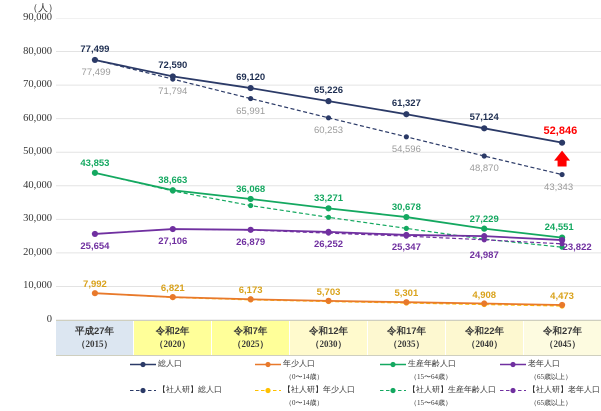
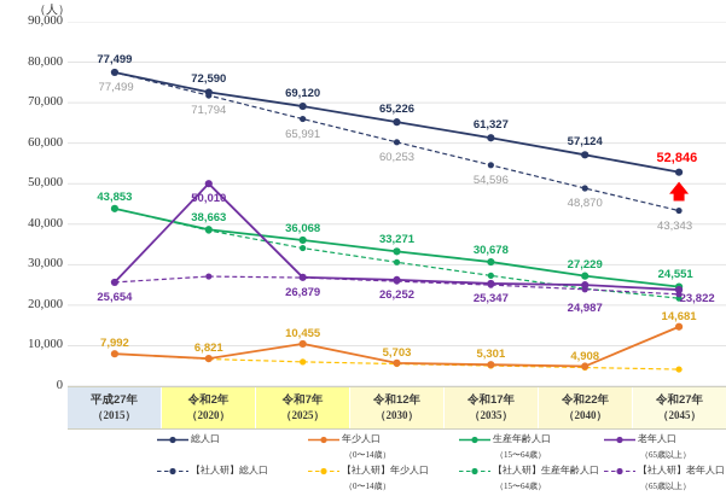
老年人口（65歳以上）/令和2年（2020）: 27,106 -> 50,010
年少人口（0〜14歳）/令和7年（2025）: 6,173 -> 10,455
年少人口（0〜14歳）/令和27年（2045）: 4,473 -> 14,681
